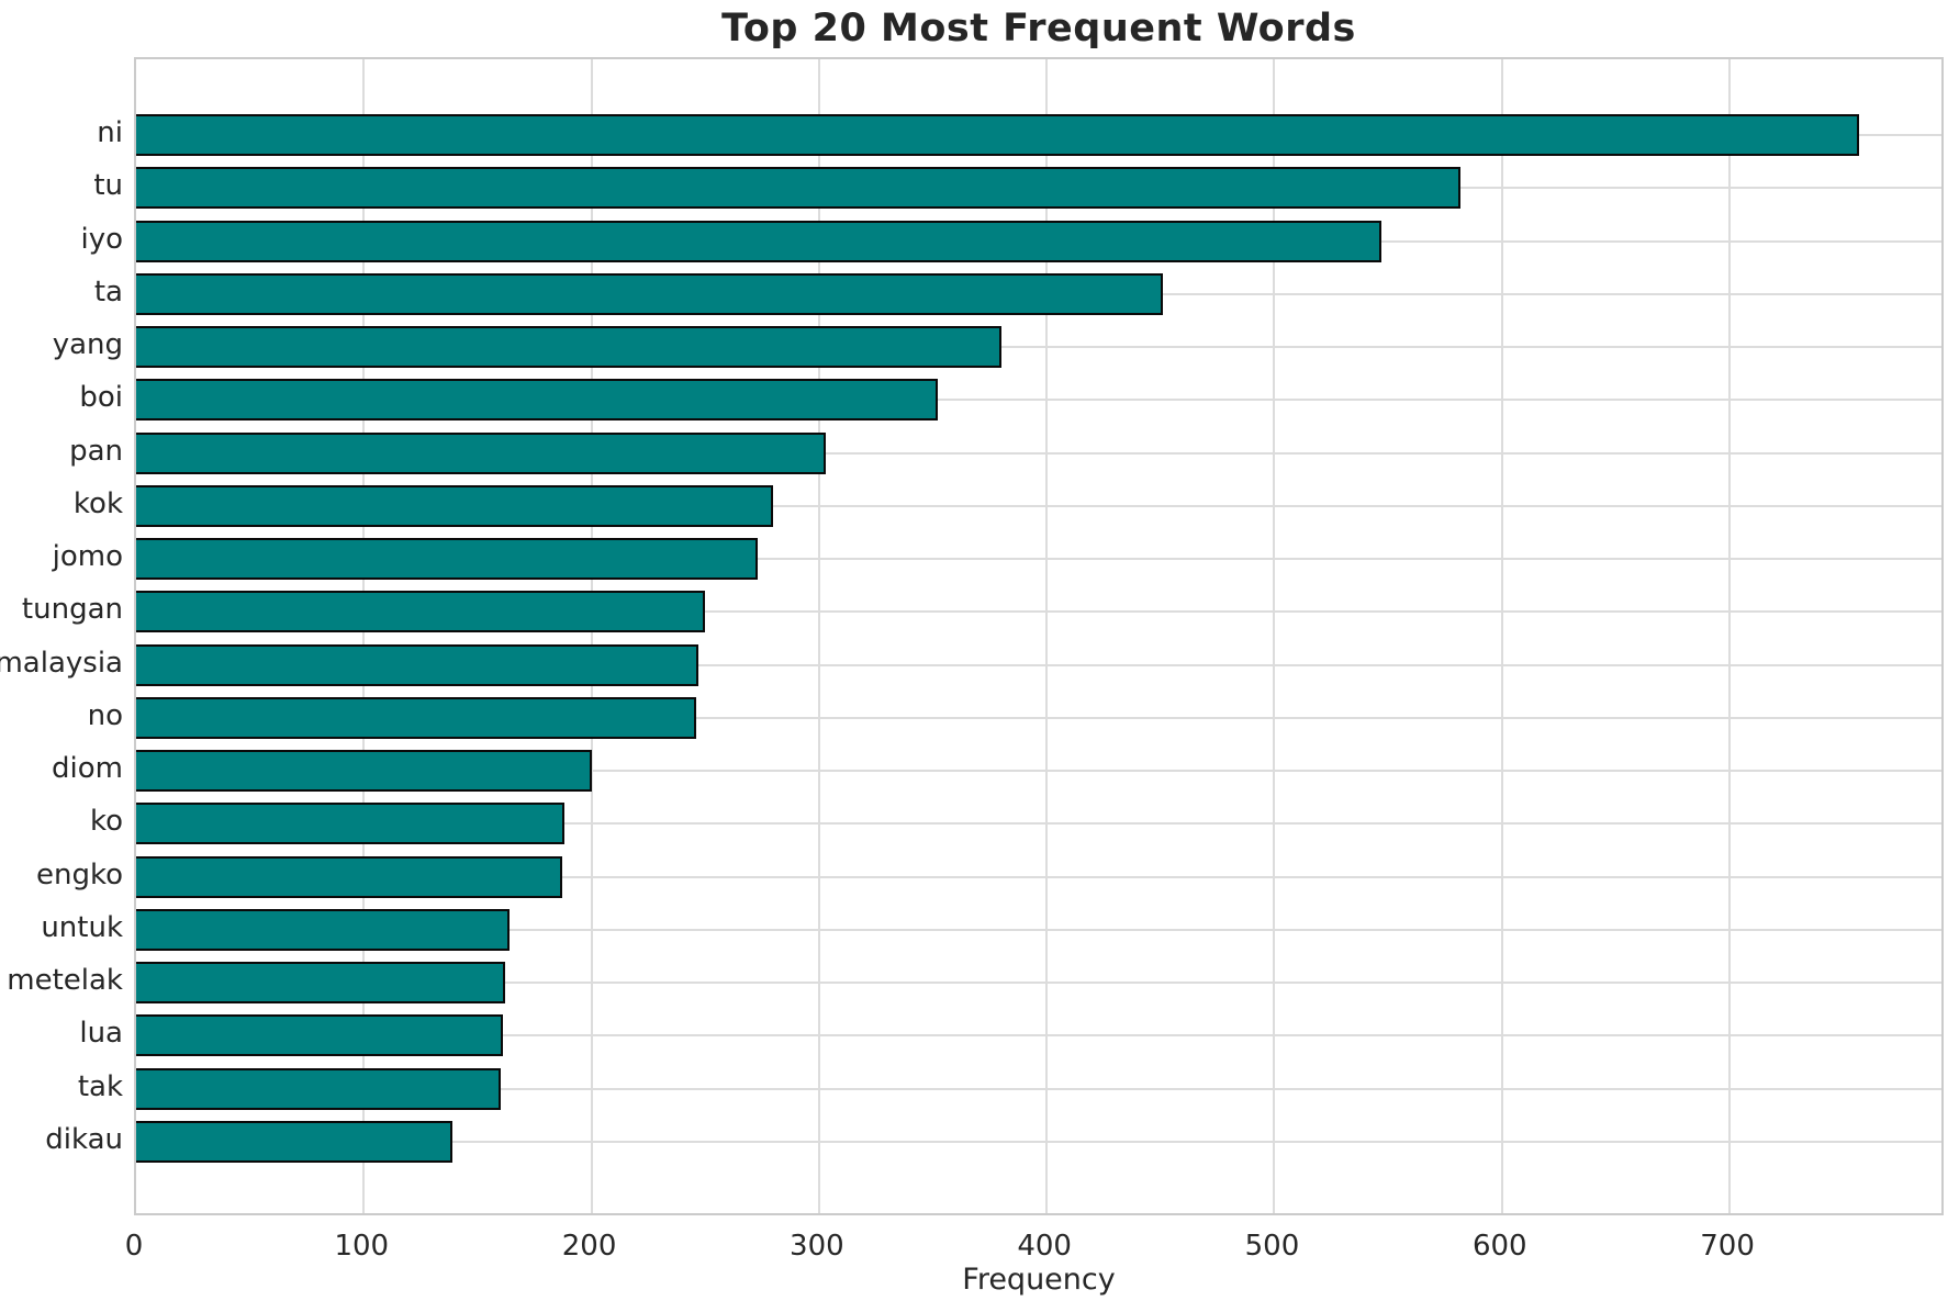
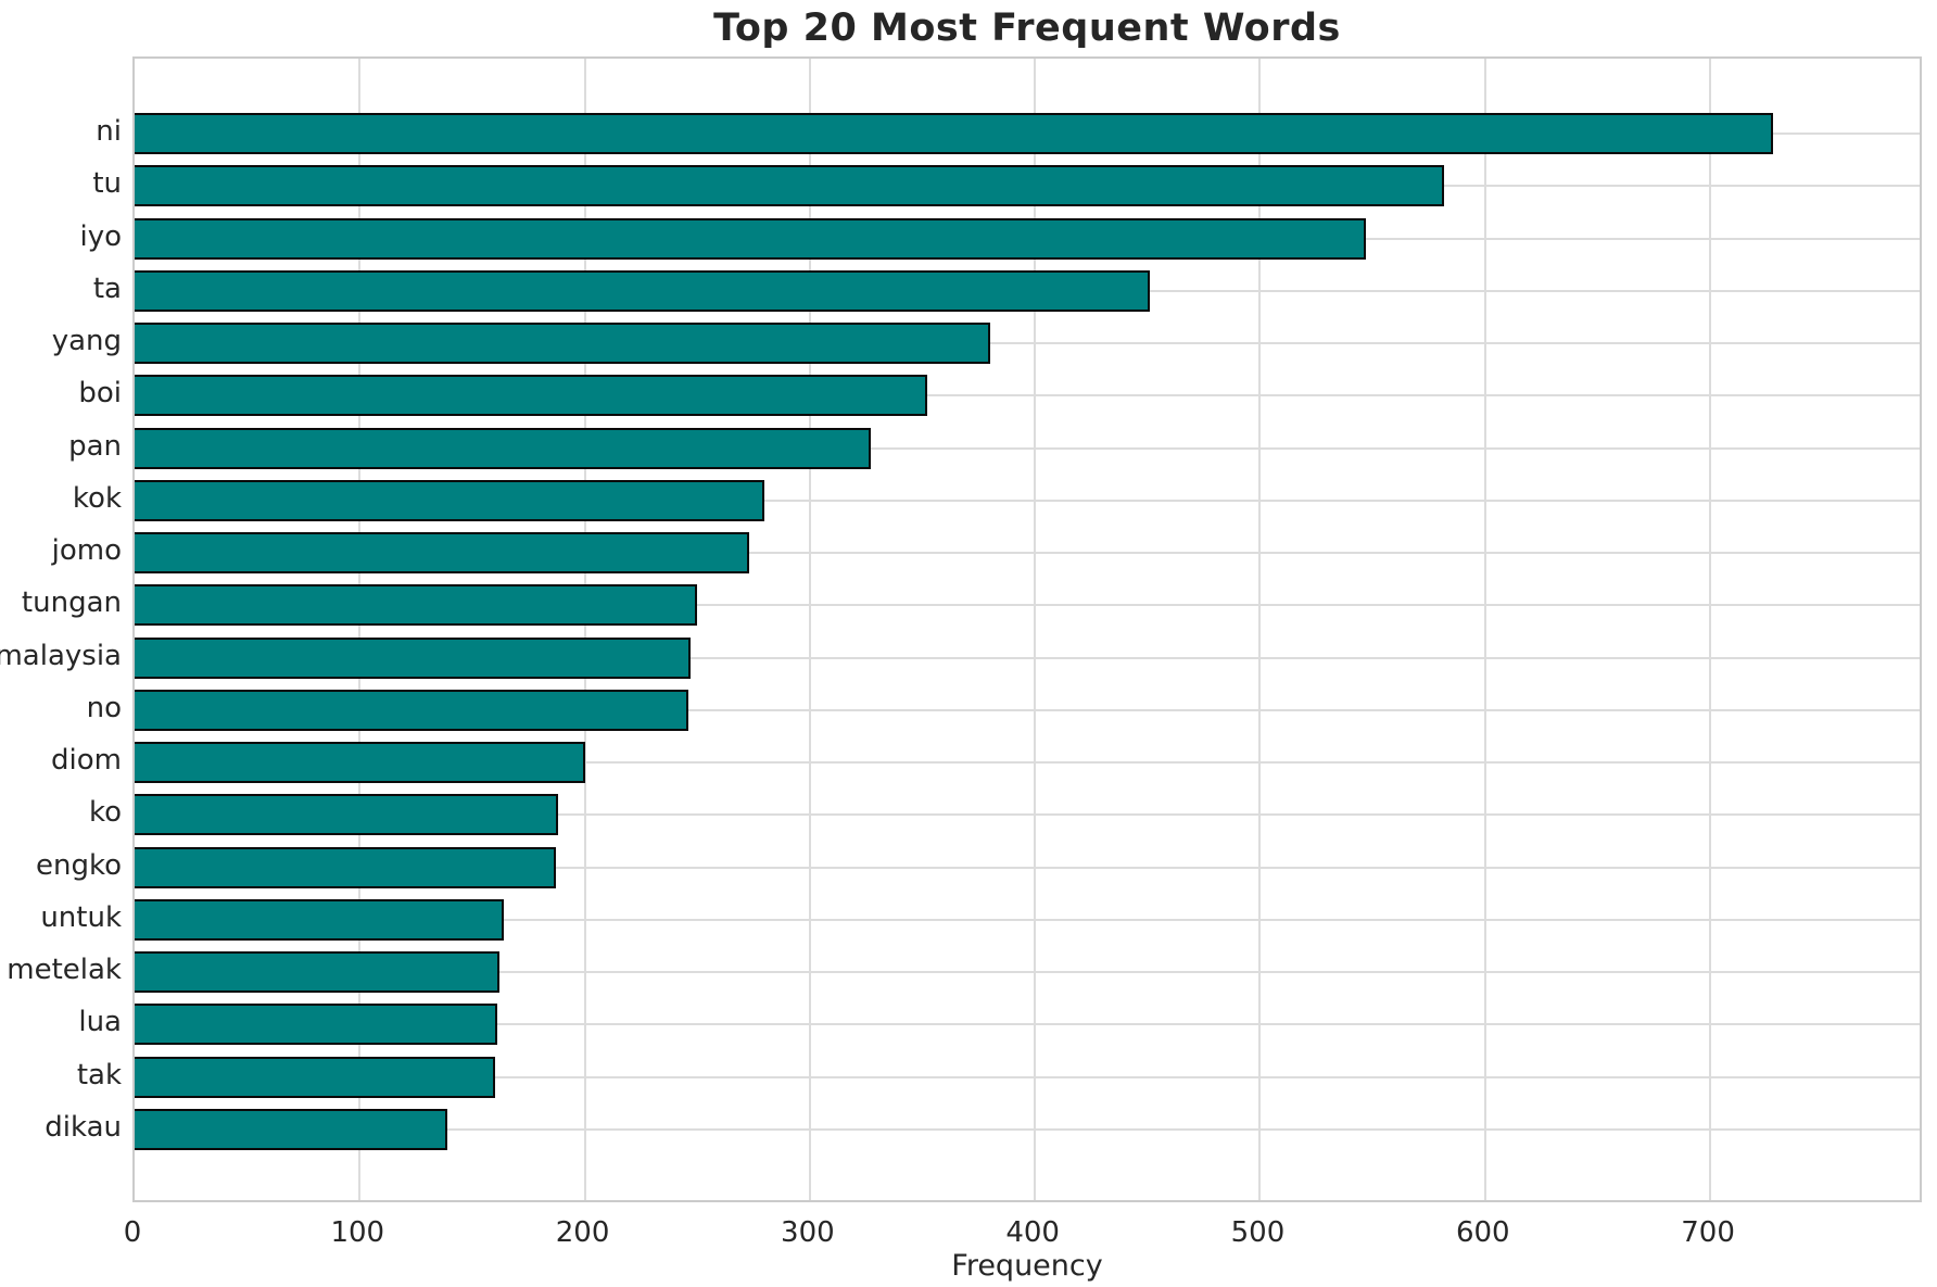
ni: 757 -> 728
pan: 303 -> 327
